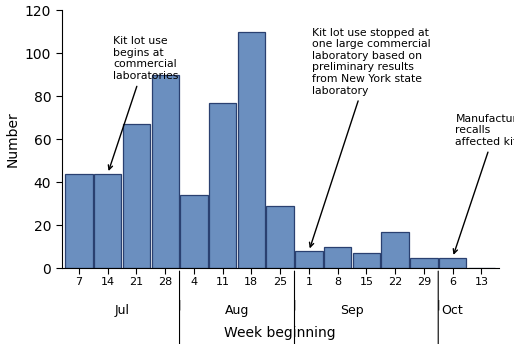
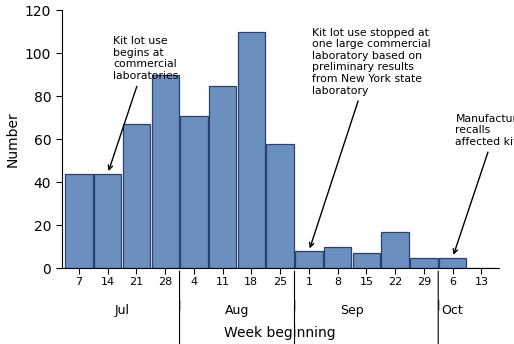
4: 34 -> 71
11: 77 -> 85
25: 29 -> 58
